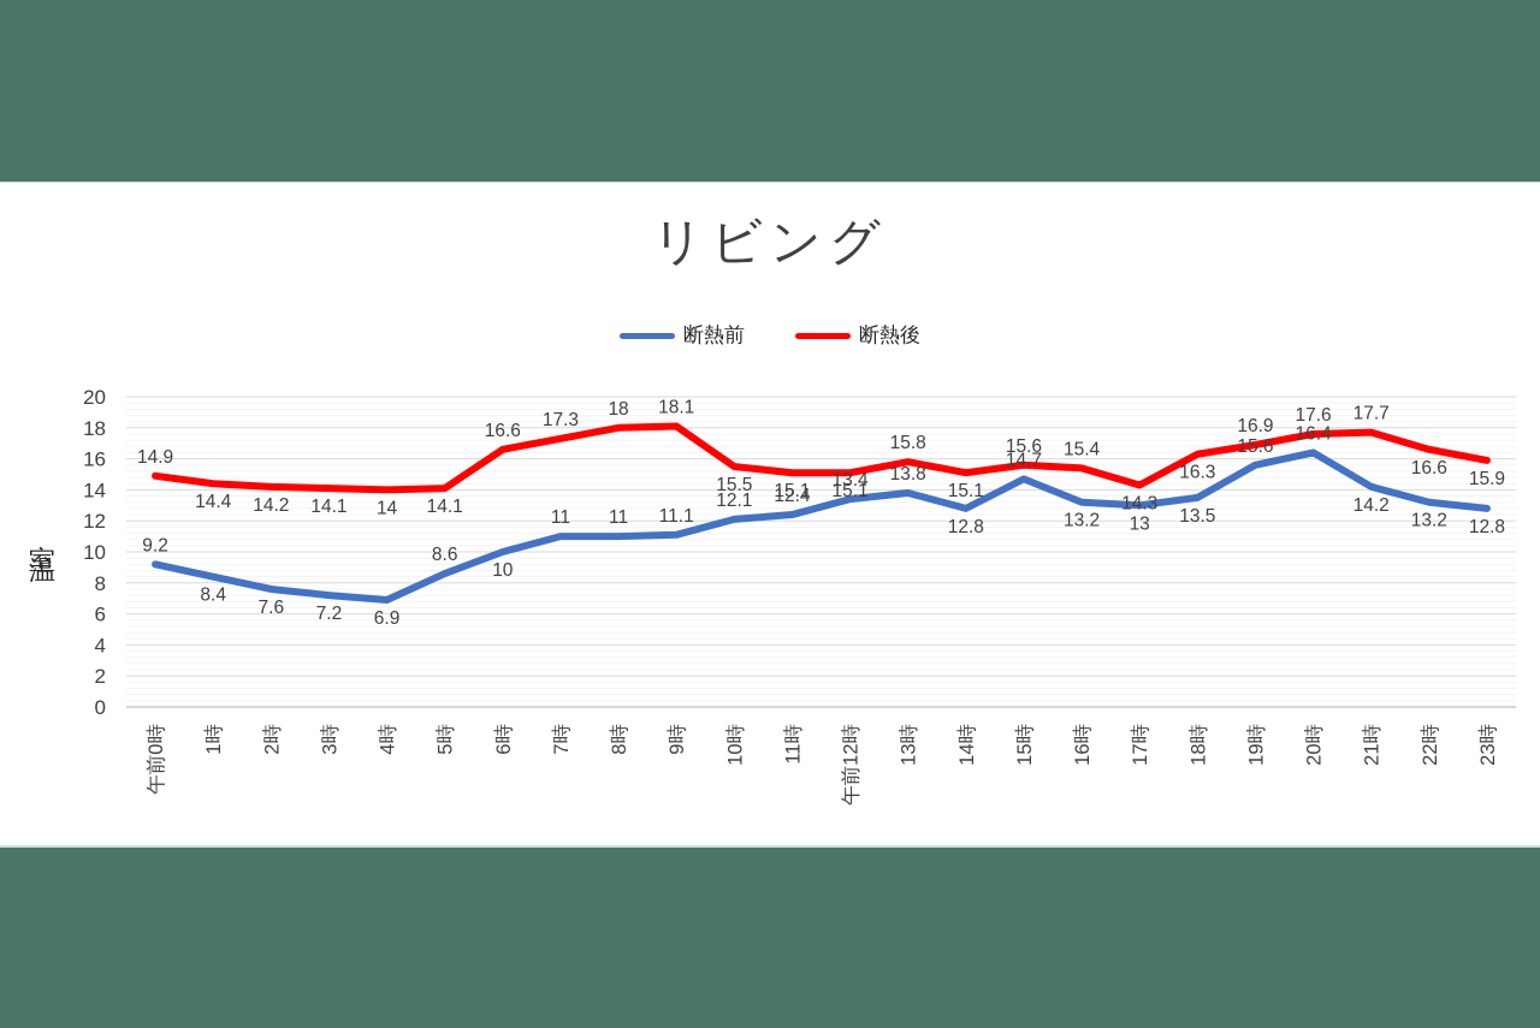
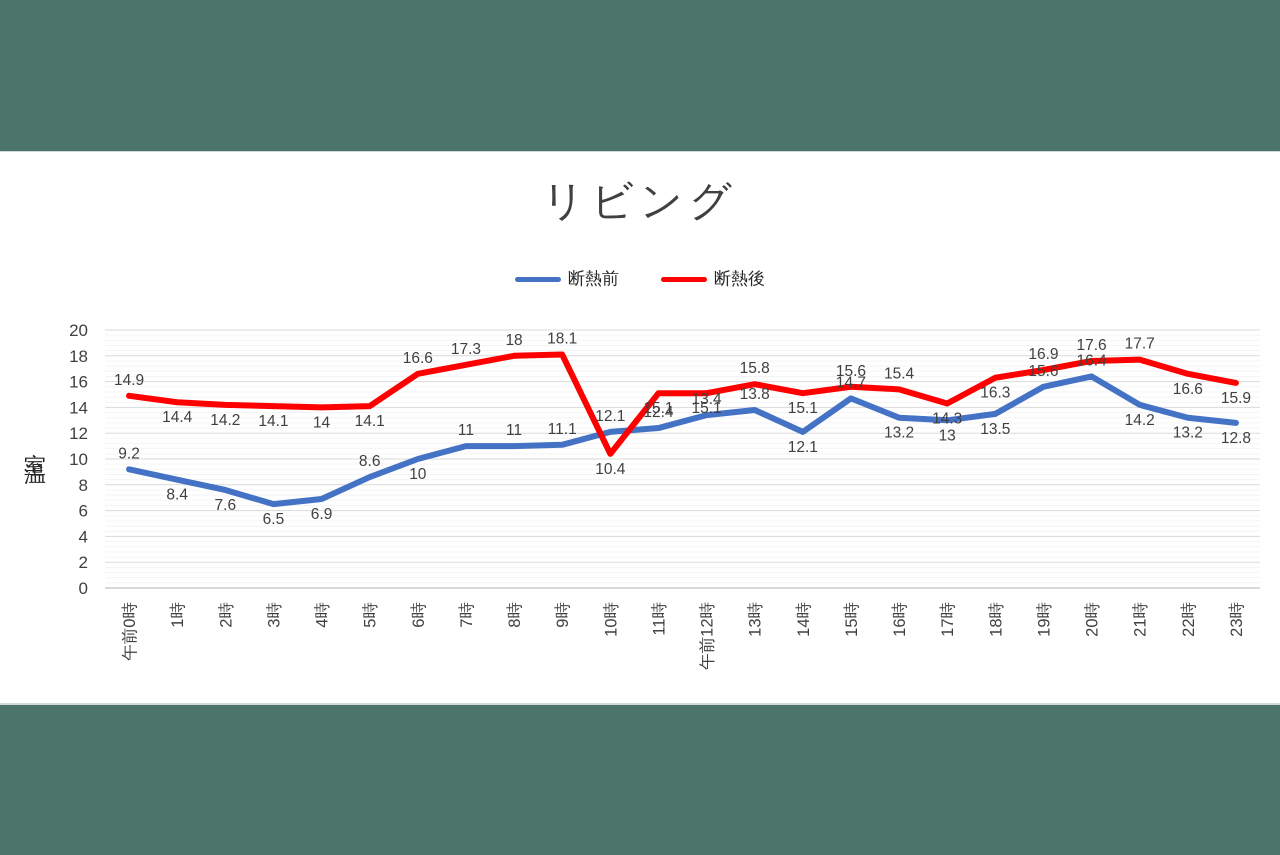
断熱前/3時: 7.2 -> 6.5
断熱後/10時: 15.5 -> 10.4
断熱前/14時: 12.8 -> 12.1
